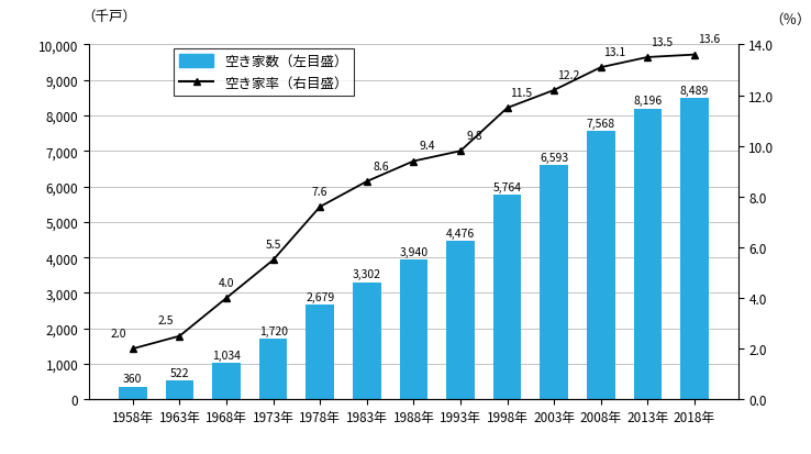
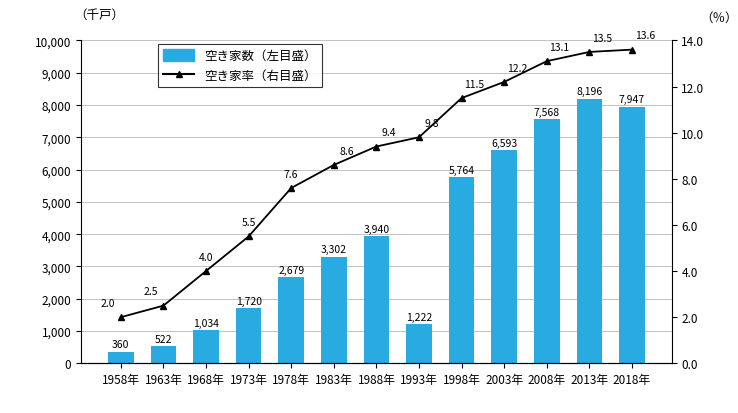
空き家数（左目盛）/1993年: 4,476 -> 1,222
空き家数（左目盛）/2018年: 8,489 -> 7,947
